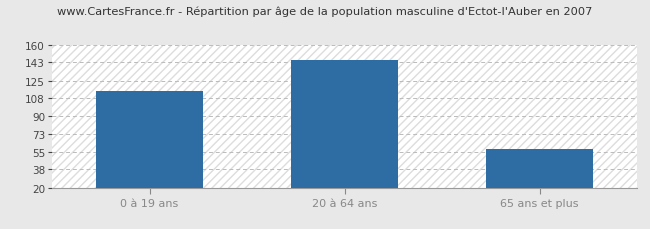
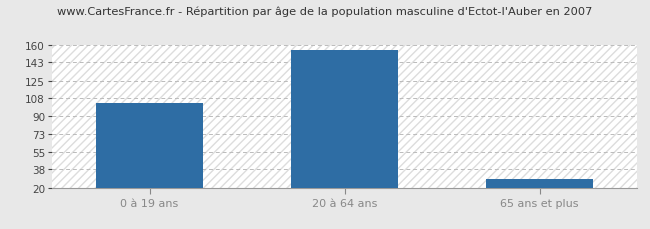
0 à 19 ans: 115 -> 103
20 à 64 ans: 145 -> 155
65 ans et plus: 58 -> 28
